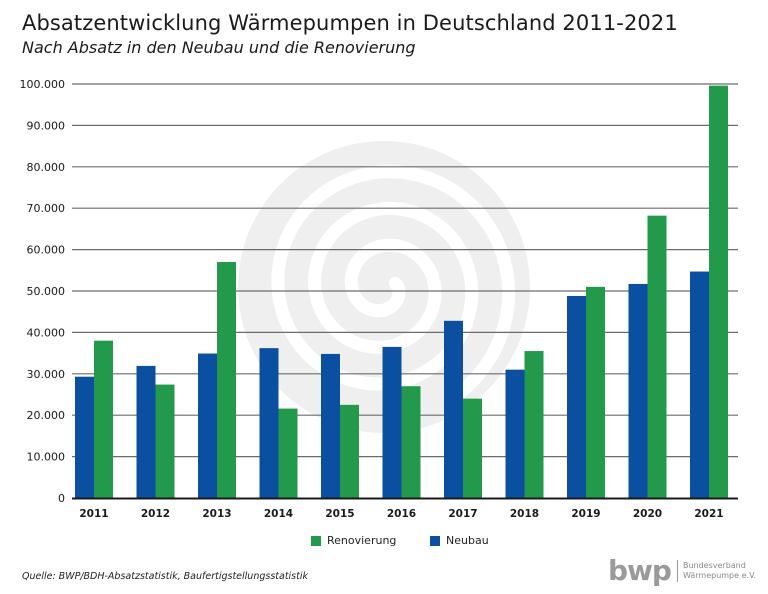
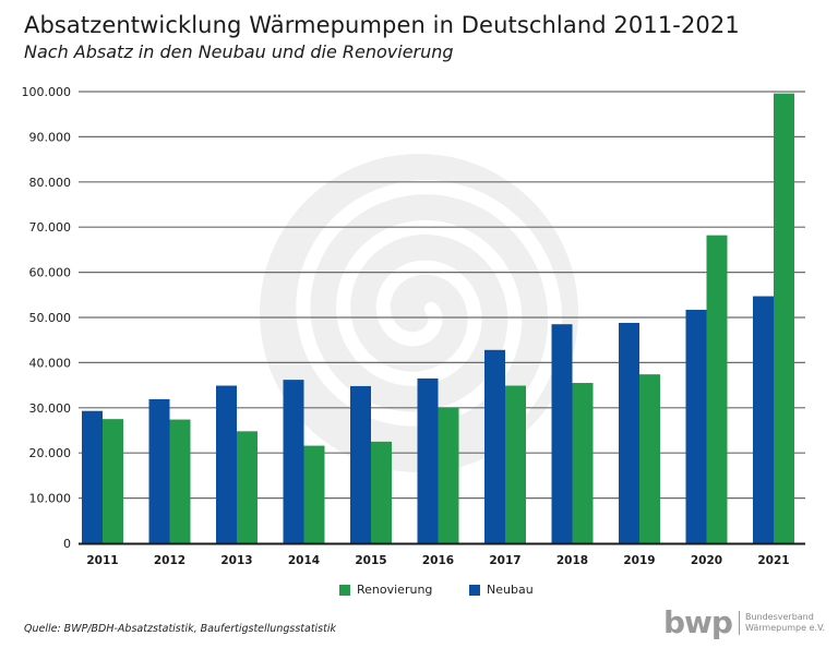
Renovierung/2011: 38000 -> 28000
Renovierung/2013: 57000 -> 25000
Renovierung/2016: 27000 -> 30000
Renovierung/2017: 24000 -> 35000
Neubau/2018: 31000 -> 48000
Renovierung/2019: 51000 -> 37000
